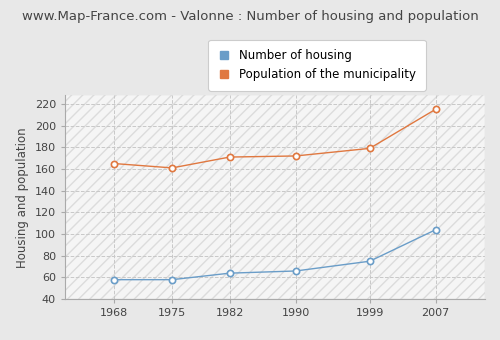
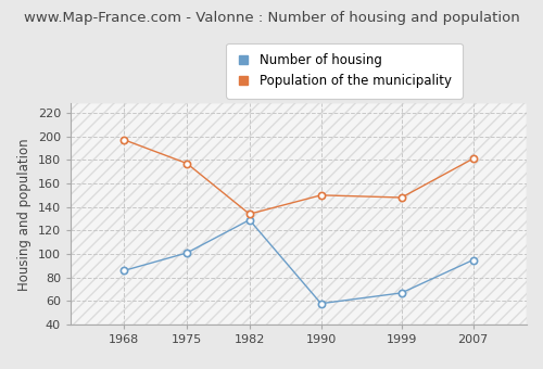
Number of housing/1968: 58 -> 86
Population of the municipality/1968: 165 -> 197
Number of housing/1975: 58 -> 101
Population of the municipality/1975: 161 -> 177
Number of housing/1982: 64 -> 129
Population of the municipality/1982: 171 -> 134
Number of housing/1990: 66 -> 58
Population of the municipality/1990: 172 -> 150
Number of housing/1999: 75 -> 67
Population of the municipality/1999: 179 -> 148
Number of housing/2007: 104 -> 95
Population of the municipality/2007: 215 -> 181
